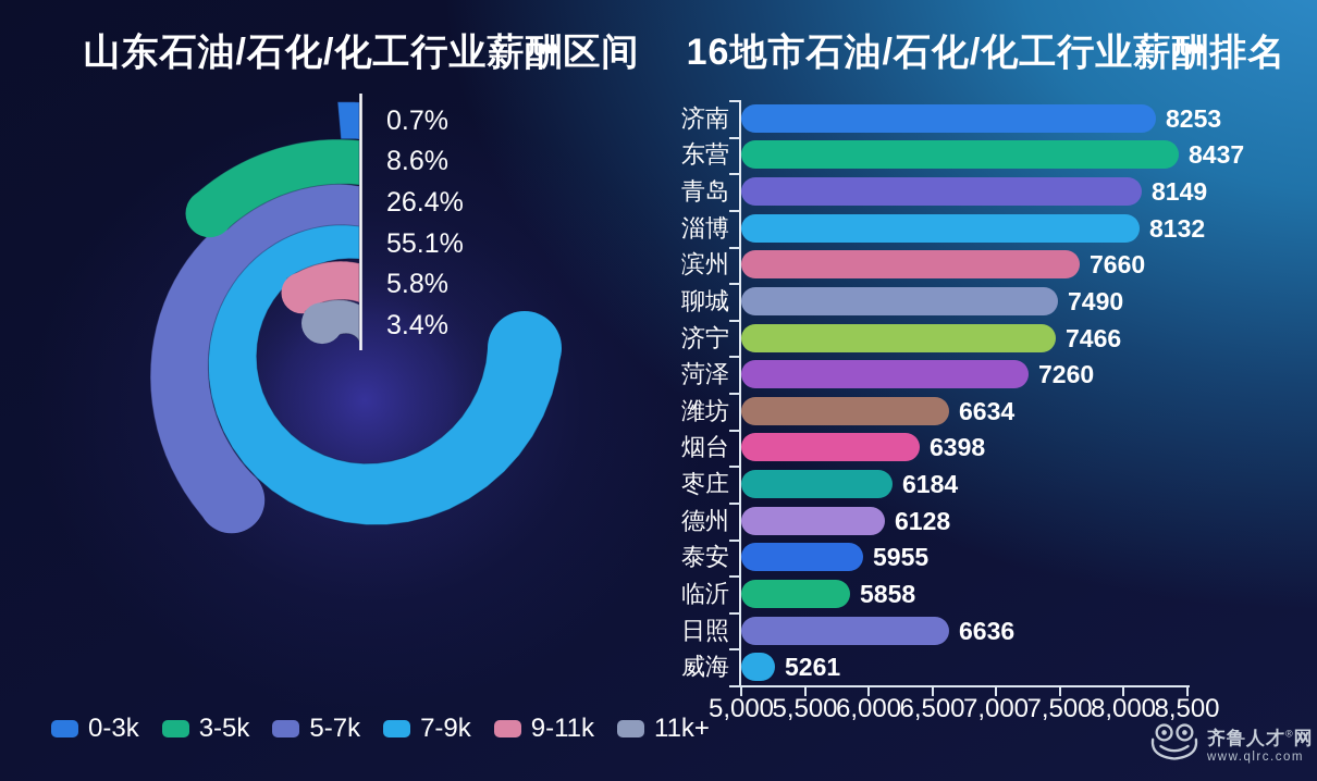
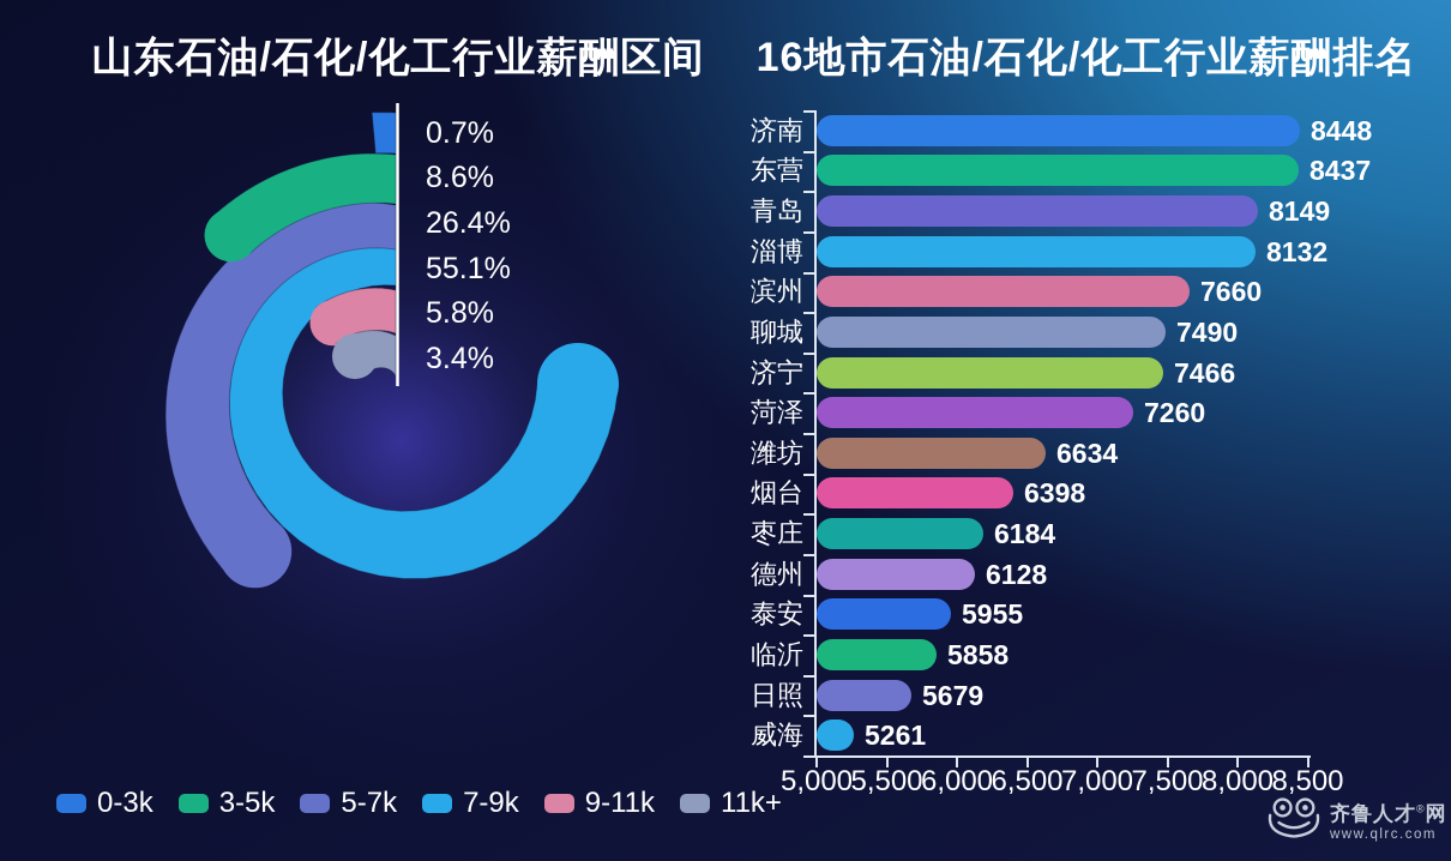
16地市石油/石化/化工行业薪酬排名/济南: 8253 -> 8448
16地市石油/石化/化工行业薪酬排名/日照: 6636 -> 5679
